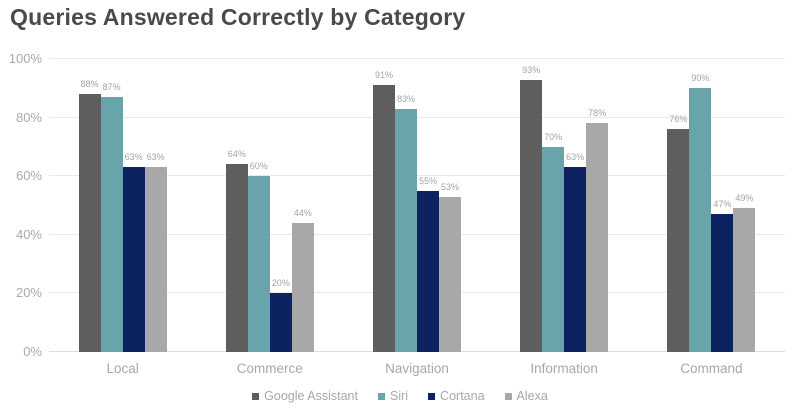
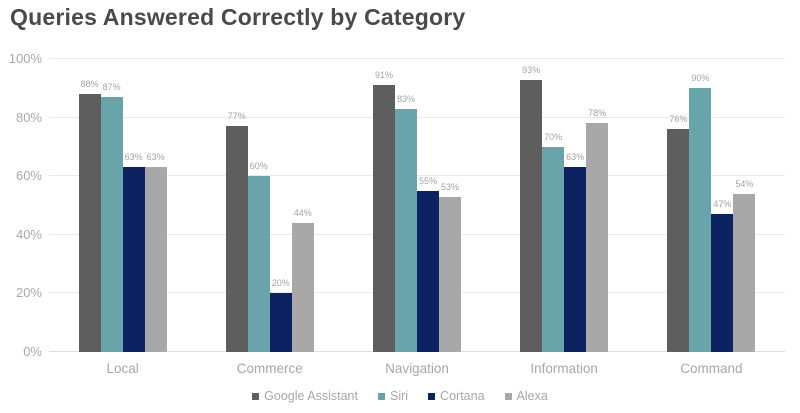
Google Assistant/Commerce: 64% -> 77%
Alexa/Command: 49% -> 54%
